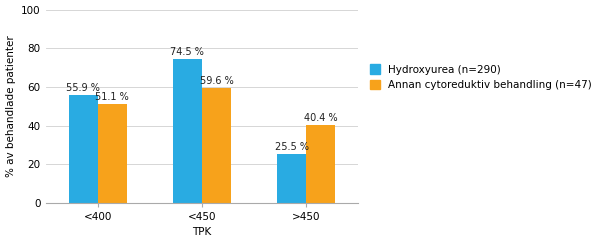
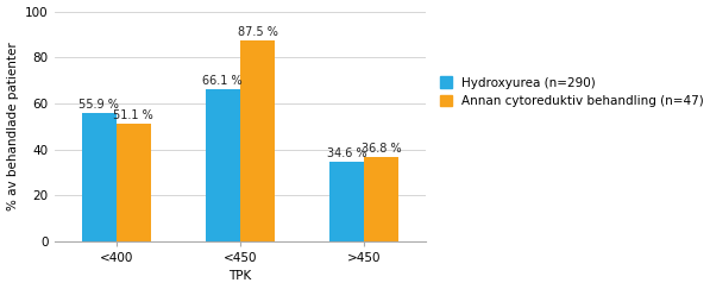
Hydroxyurea (n=290)/<450: 74.5 -> 66.1
Annan cytoreduktiv behandling (n=47)/<450: 59.6 -> 87.5
Hydroxyurea (n=290)/>450: 25.5 -> 34.6
Annan cytoreduktiv behandling (n=47)/>450: 40.4 -> 36.8
